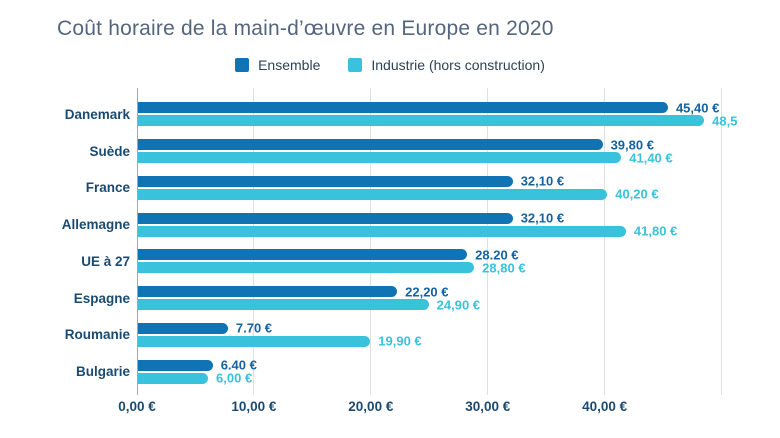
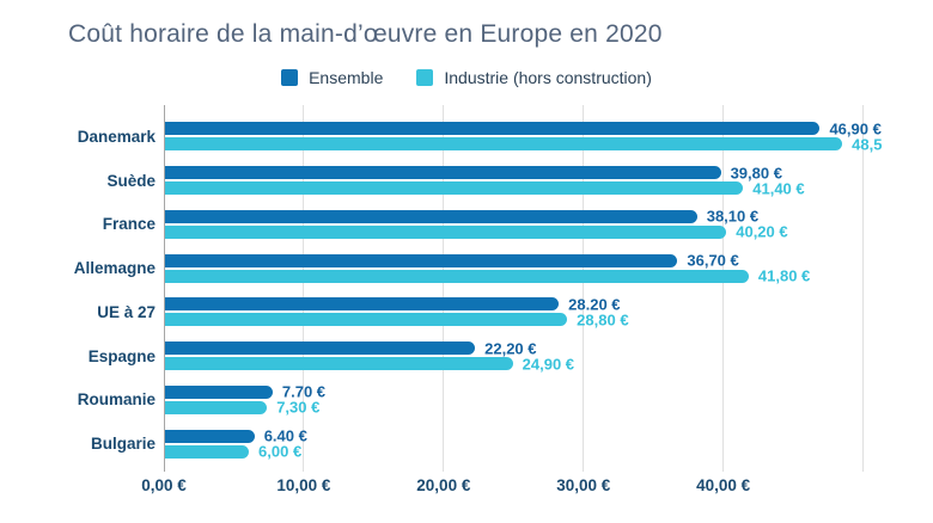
Ensemble/Danemark: 45,40 -> 46,90
Ensemble/France: 32,10 -> 38,10
Ensemble/Allemagne: 32,10 -> 36,70
Industrie (hors construction)/Roumanie: 19,90 -> 7,30
